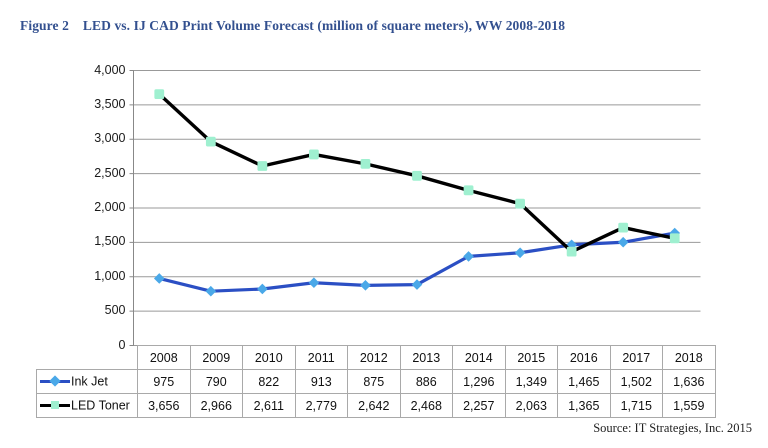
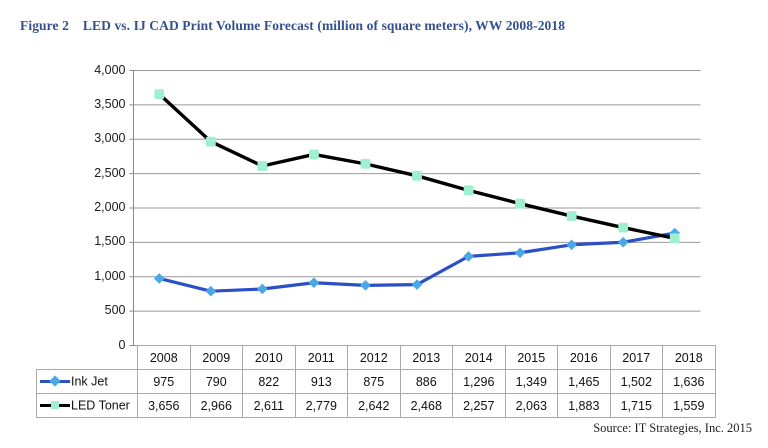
LED Toner/2016: 1,365 -> 1,883
